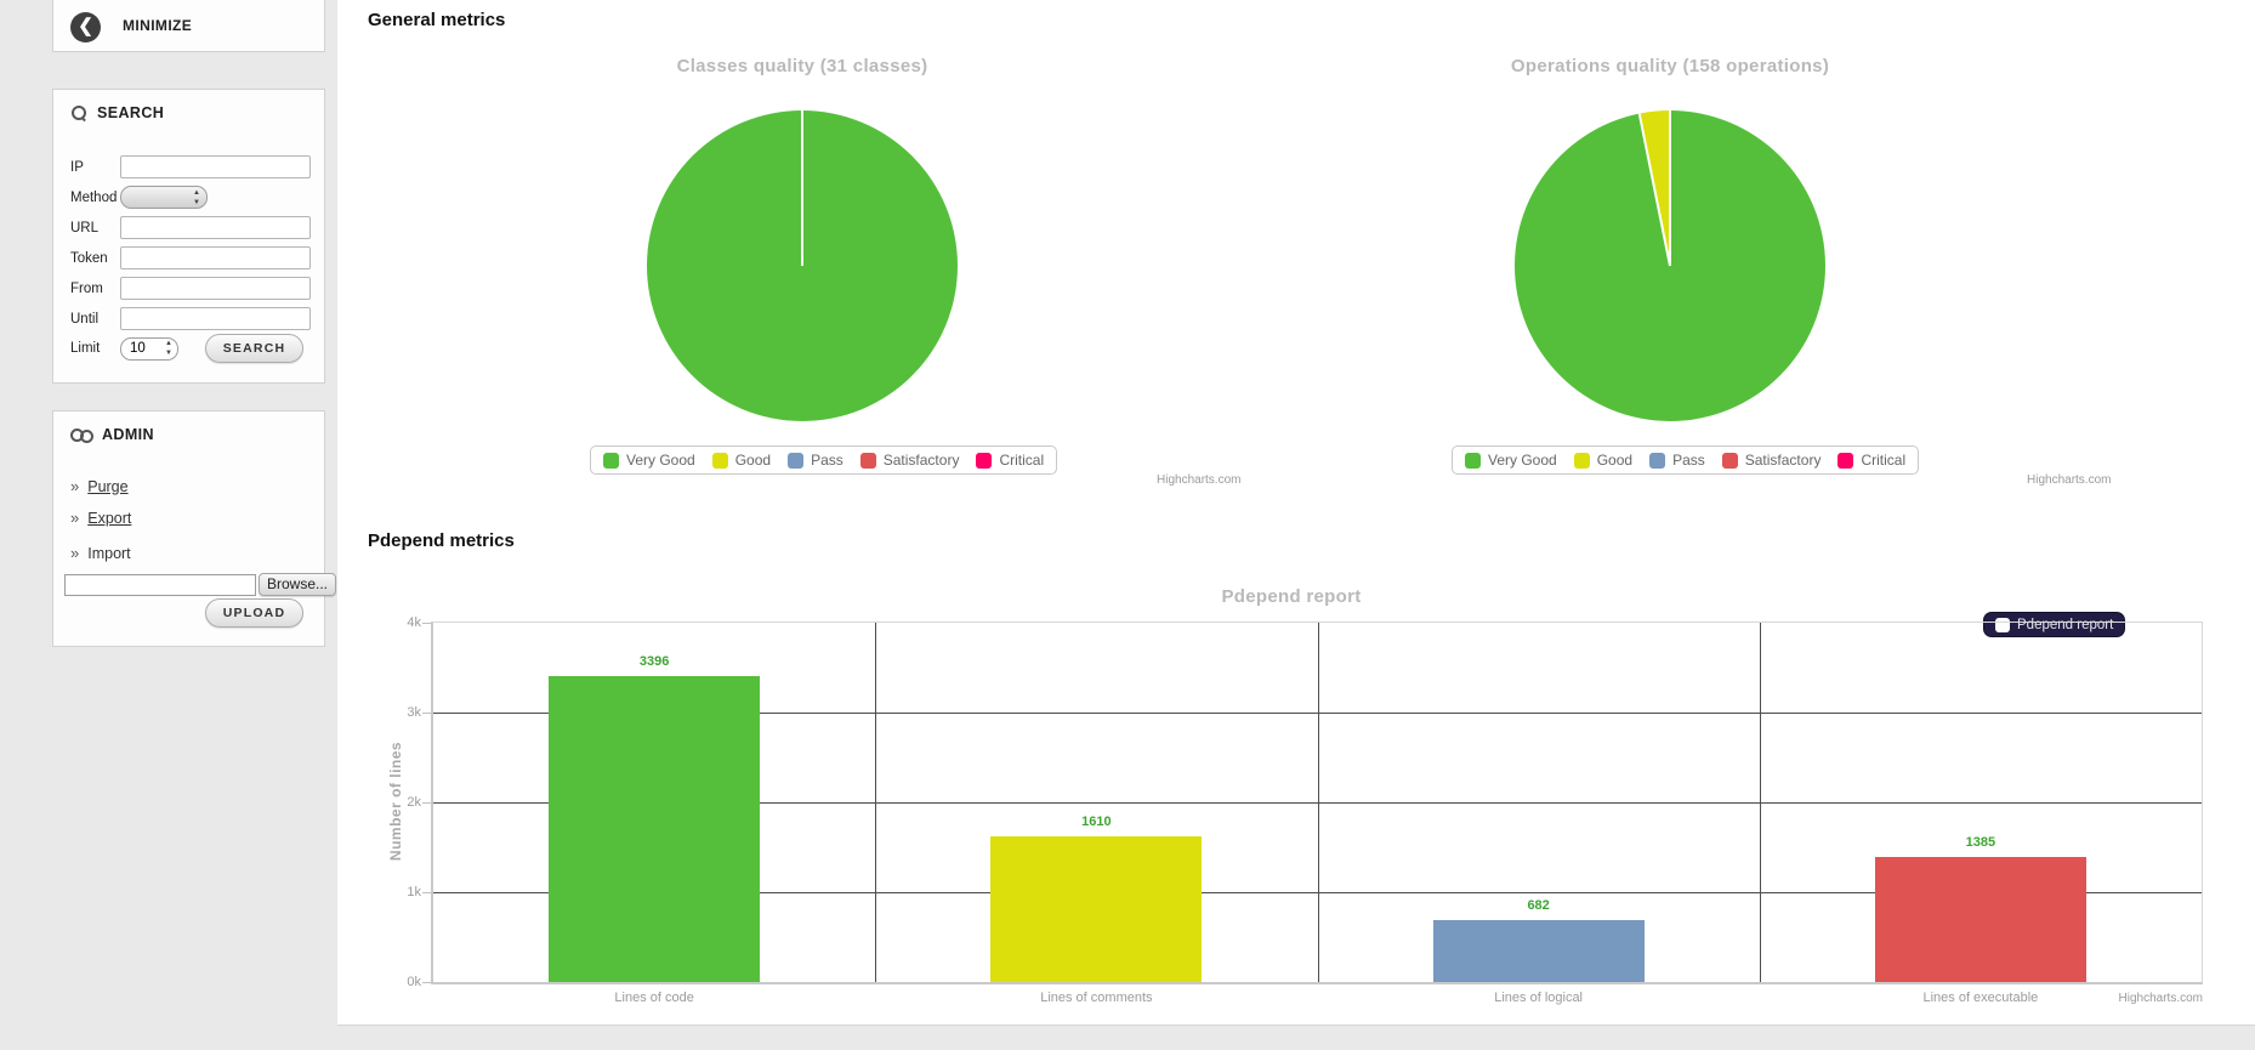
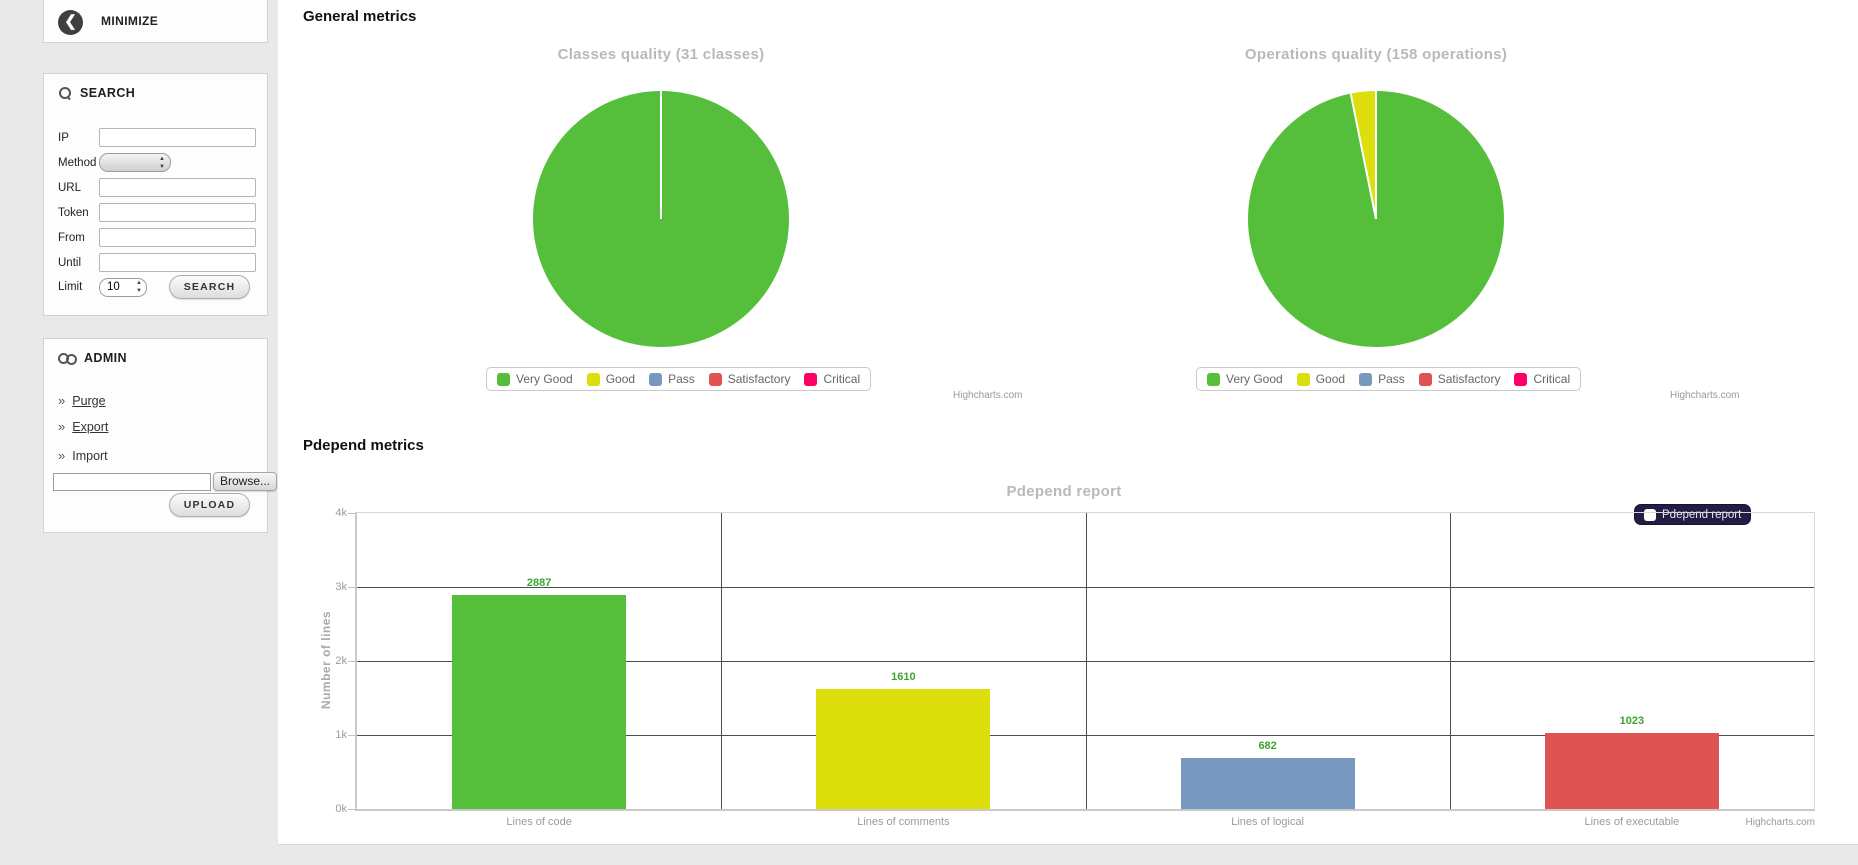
Pdepend report/Lines of code: 3396 -> 2887
Pdepend report/Lines of executable: 1385 -> 1023
